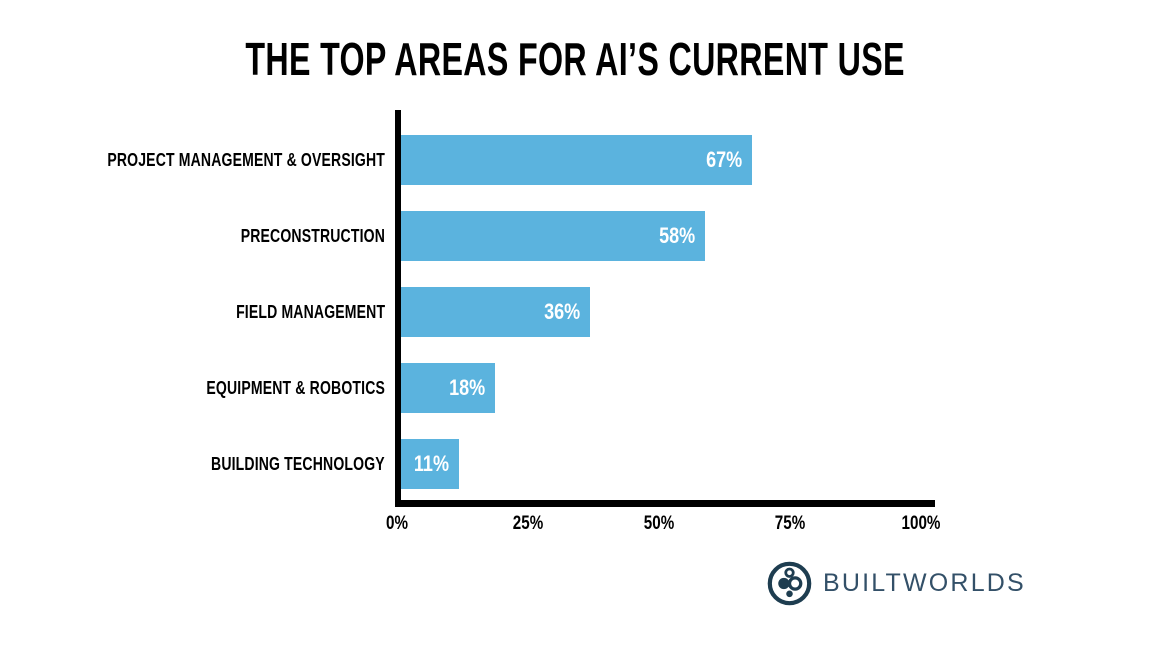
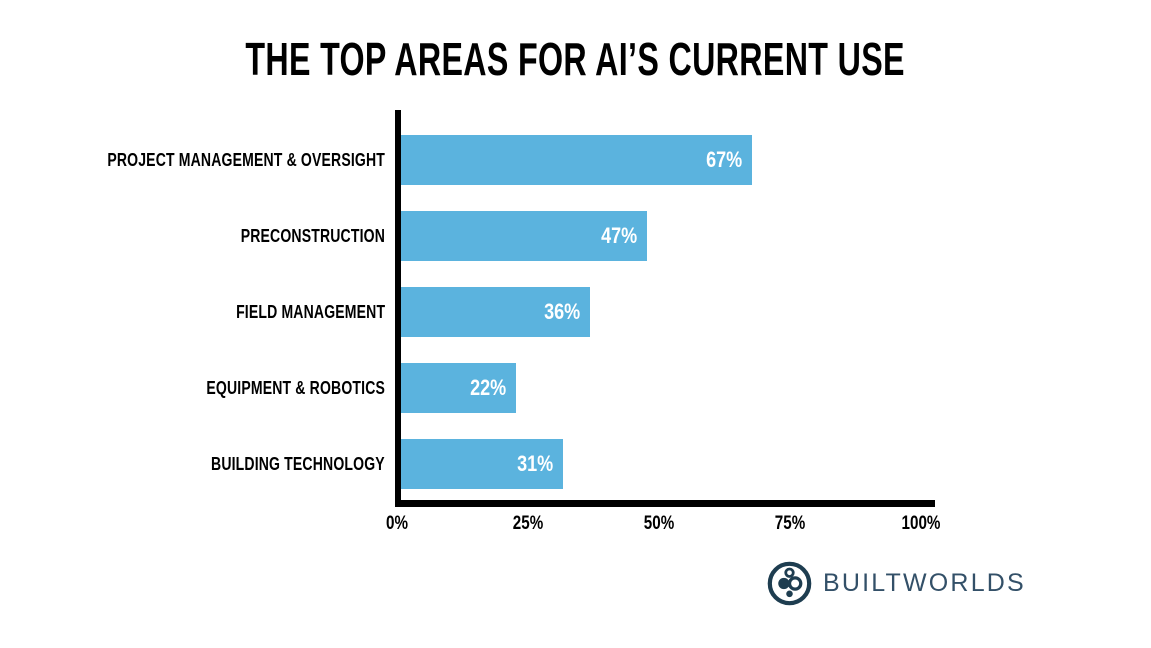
PRECONSTRUCTION: 58% -> 47%
EQUIPMENT & ROBOTICS: 18% -> 22%
BUILDING TECHNOLOGY: 11% -> 31%
